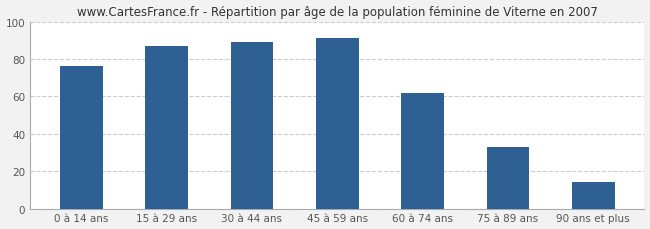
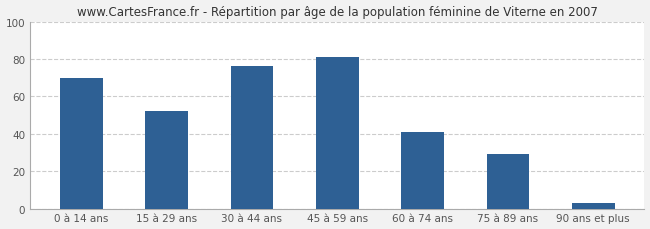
0 à 14 ans: 76 -> 70
15 à 29 ans: 87 -> 52
30 à 44 ans: 89 -> 76
45 à 59 ans: 91 -> 81
60 à 74 ans: 62 -> 41
75 à 89 ans: 33 -> 29
90 ans et plus: 14 -> 3
